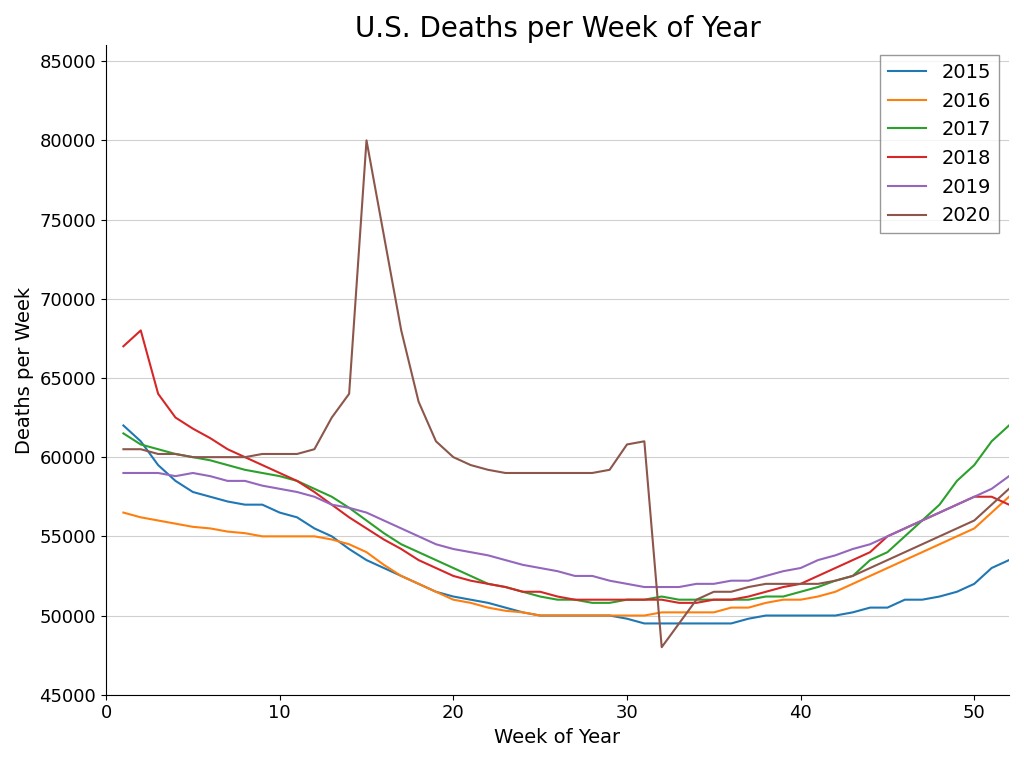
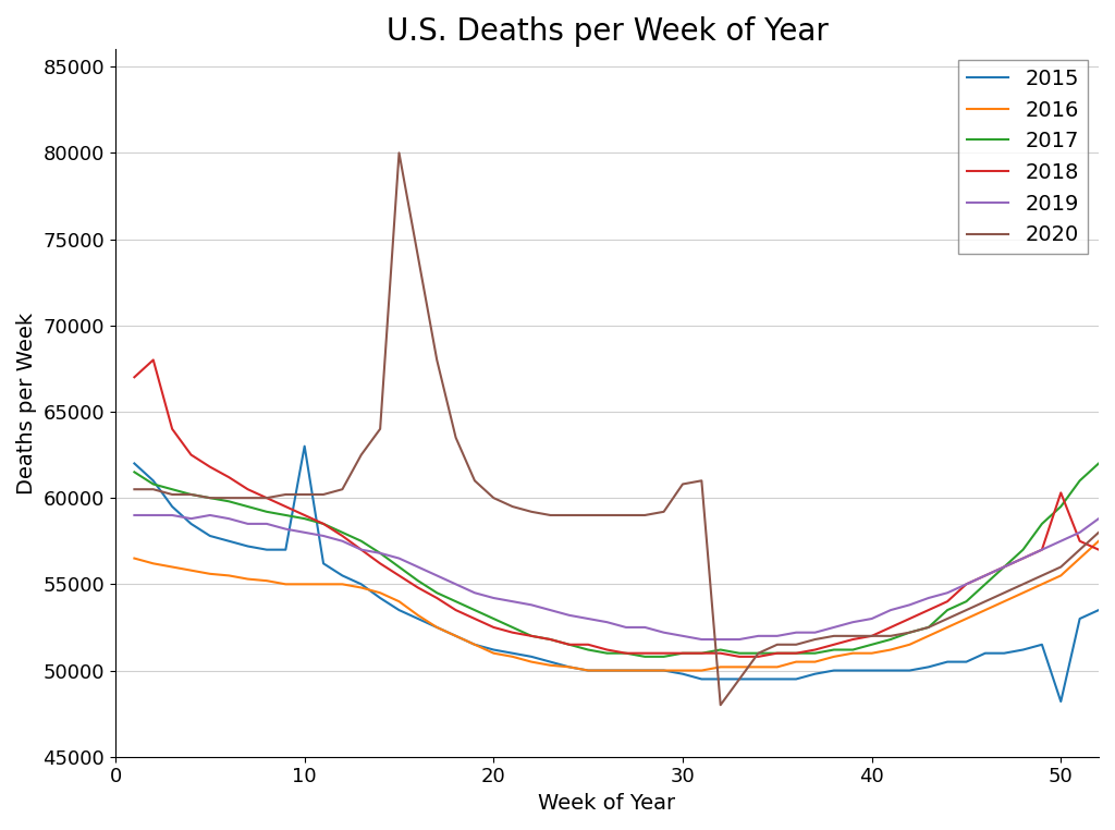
2015/10: 56500 -> 63000
2015/50: 52000 -> 48200
2018/50: 57500 -> 60300
